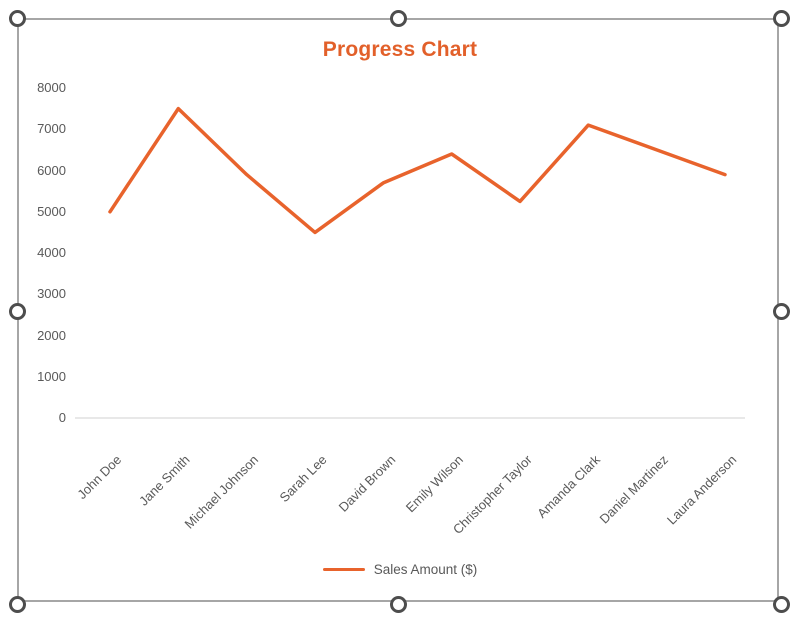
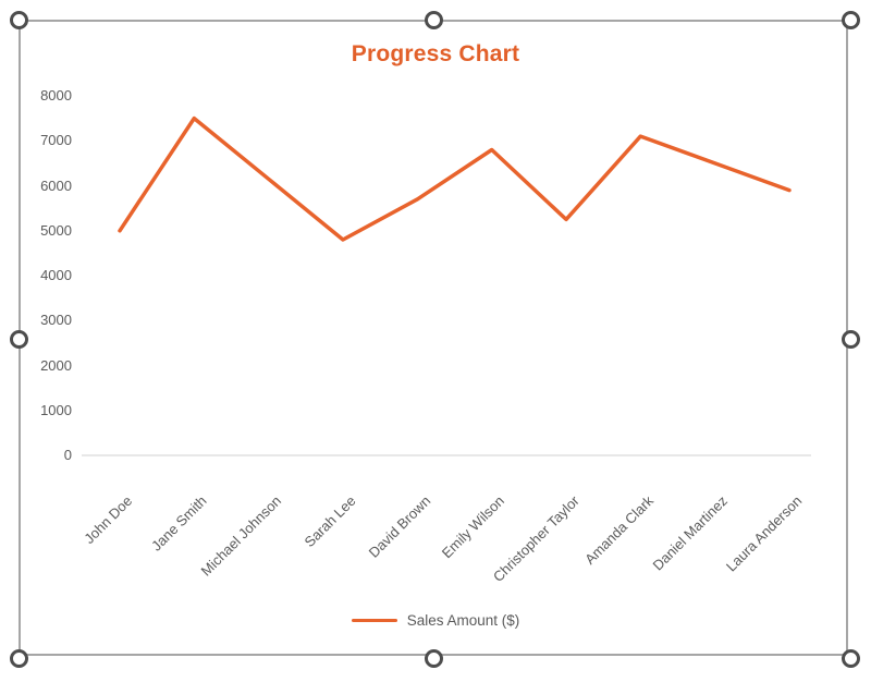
Michael Johnson: 5900 -> 6200
Sarah Lee: 4500 -> 4800
Emily Wilson: 6400 -> 6800
